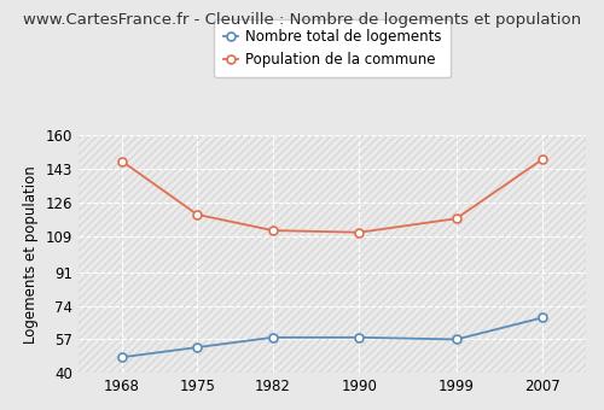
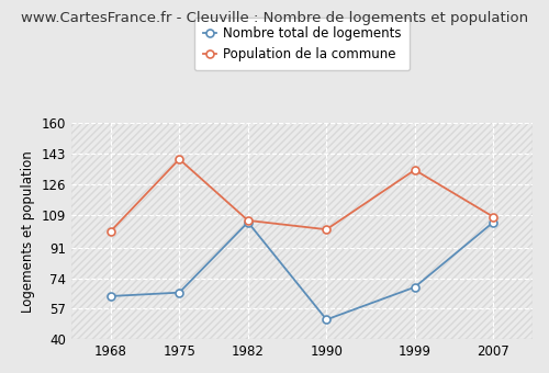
Nombre total de logements/1968: 48 -> 64
Population de la commune/1968: 147 -> 100
Nombre total de logements/1975: 53 -> 66
Population de la commune/1975: 120 -> 140
Nombre total de logements/1982: 58 -> 105
Population de la commune/1982: 112 -> 106
Nombre total de logements/1990: 58 -> 51
Population de la commune/1990: 111 -> 101
Nombre total de logements/1999: 57 -> 69
Population de la commune/1999: 118 -> 134
Nombre total de logements/2007: 68 -> 105
Population de la commune/2007: 148 -> 108
